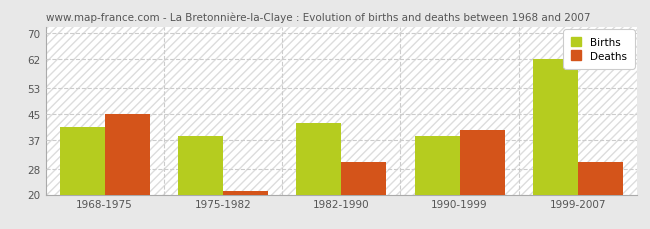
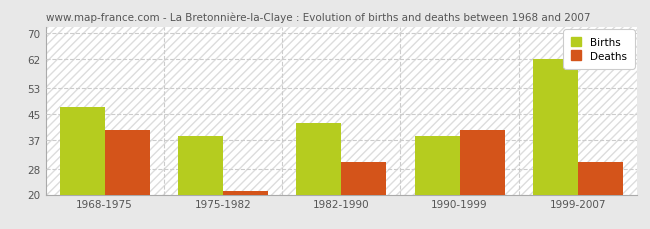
Births/1968-1975: 41 -> 47
Deaths/1968-1975: 45 -> 40
